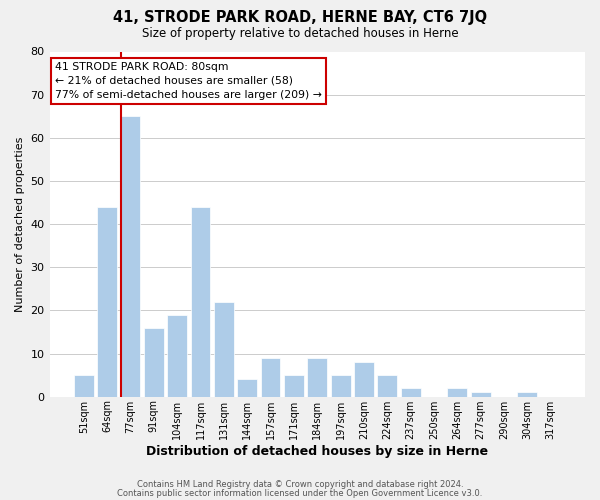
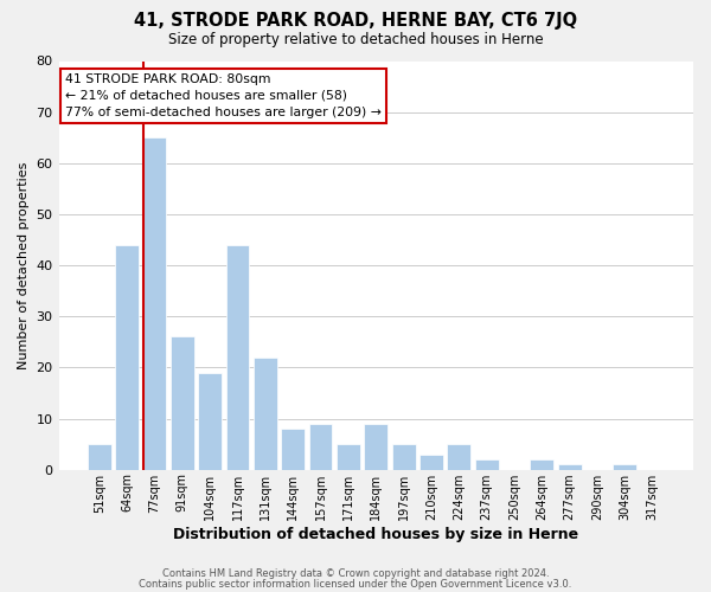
91sqm: 16 -> 26
144sqm: 4 -> 8
210sqm: 8 -> 3
